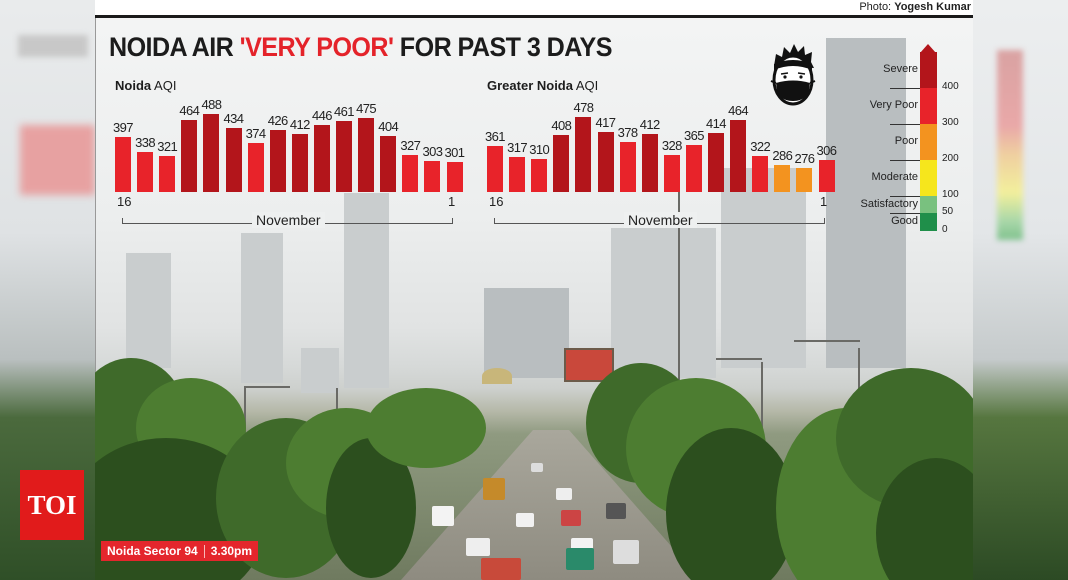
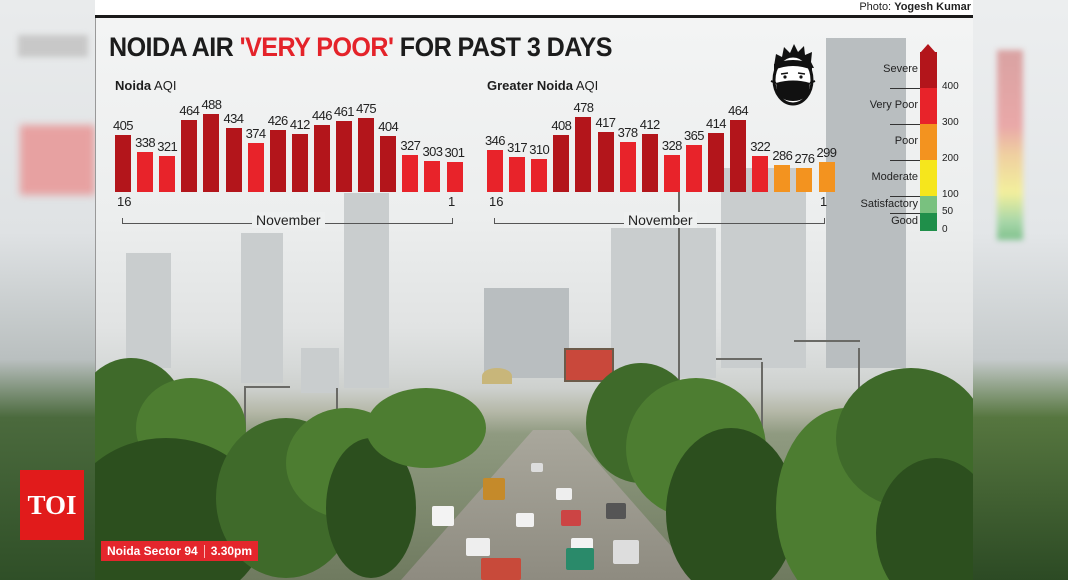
Noida AQI/16: 397 -> 405
Greater Noida AQI/16: 361 -> 346
Greater Noida AQI/1: 306 -> 299
